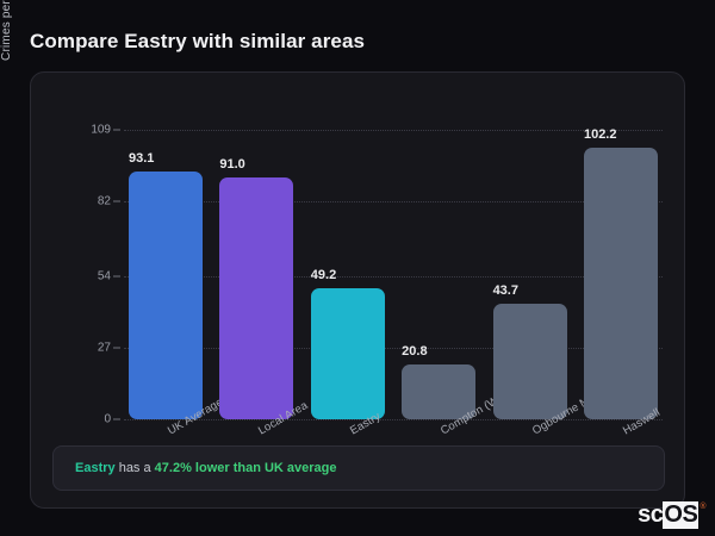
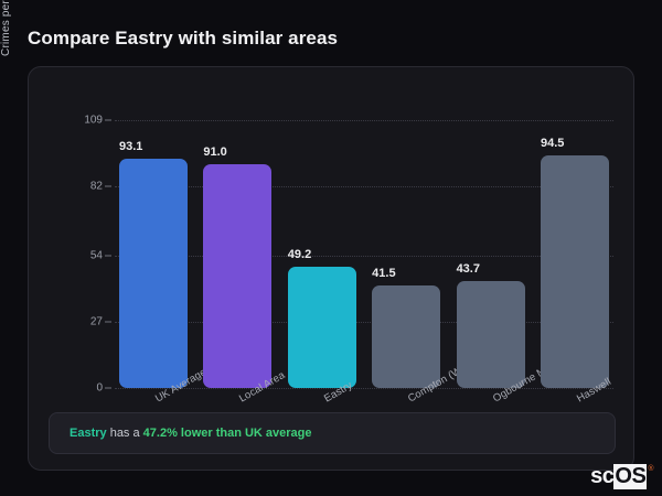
Compton (W...: 20.8 -> 41.5
Haswell: 102.2 -> 94.5
